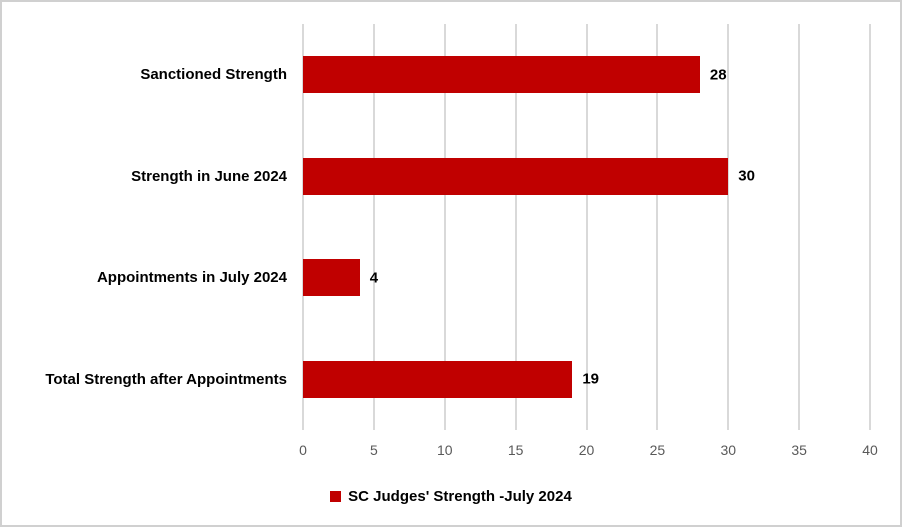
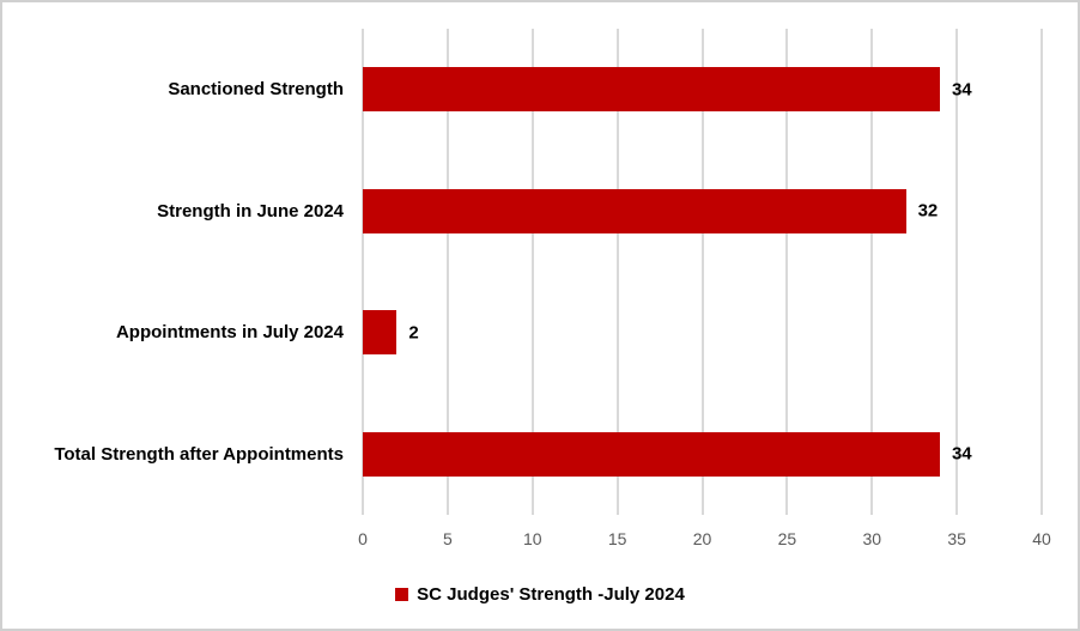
Sanctioned Strength: 28 -> 34
Strength in June 2024: 30 -> 32
Appointments in July 2024: 4 -> 2
Total Strength after Appointments: 19 -> 34
